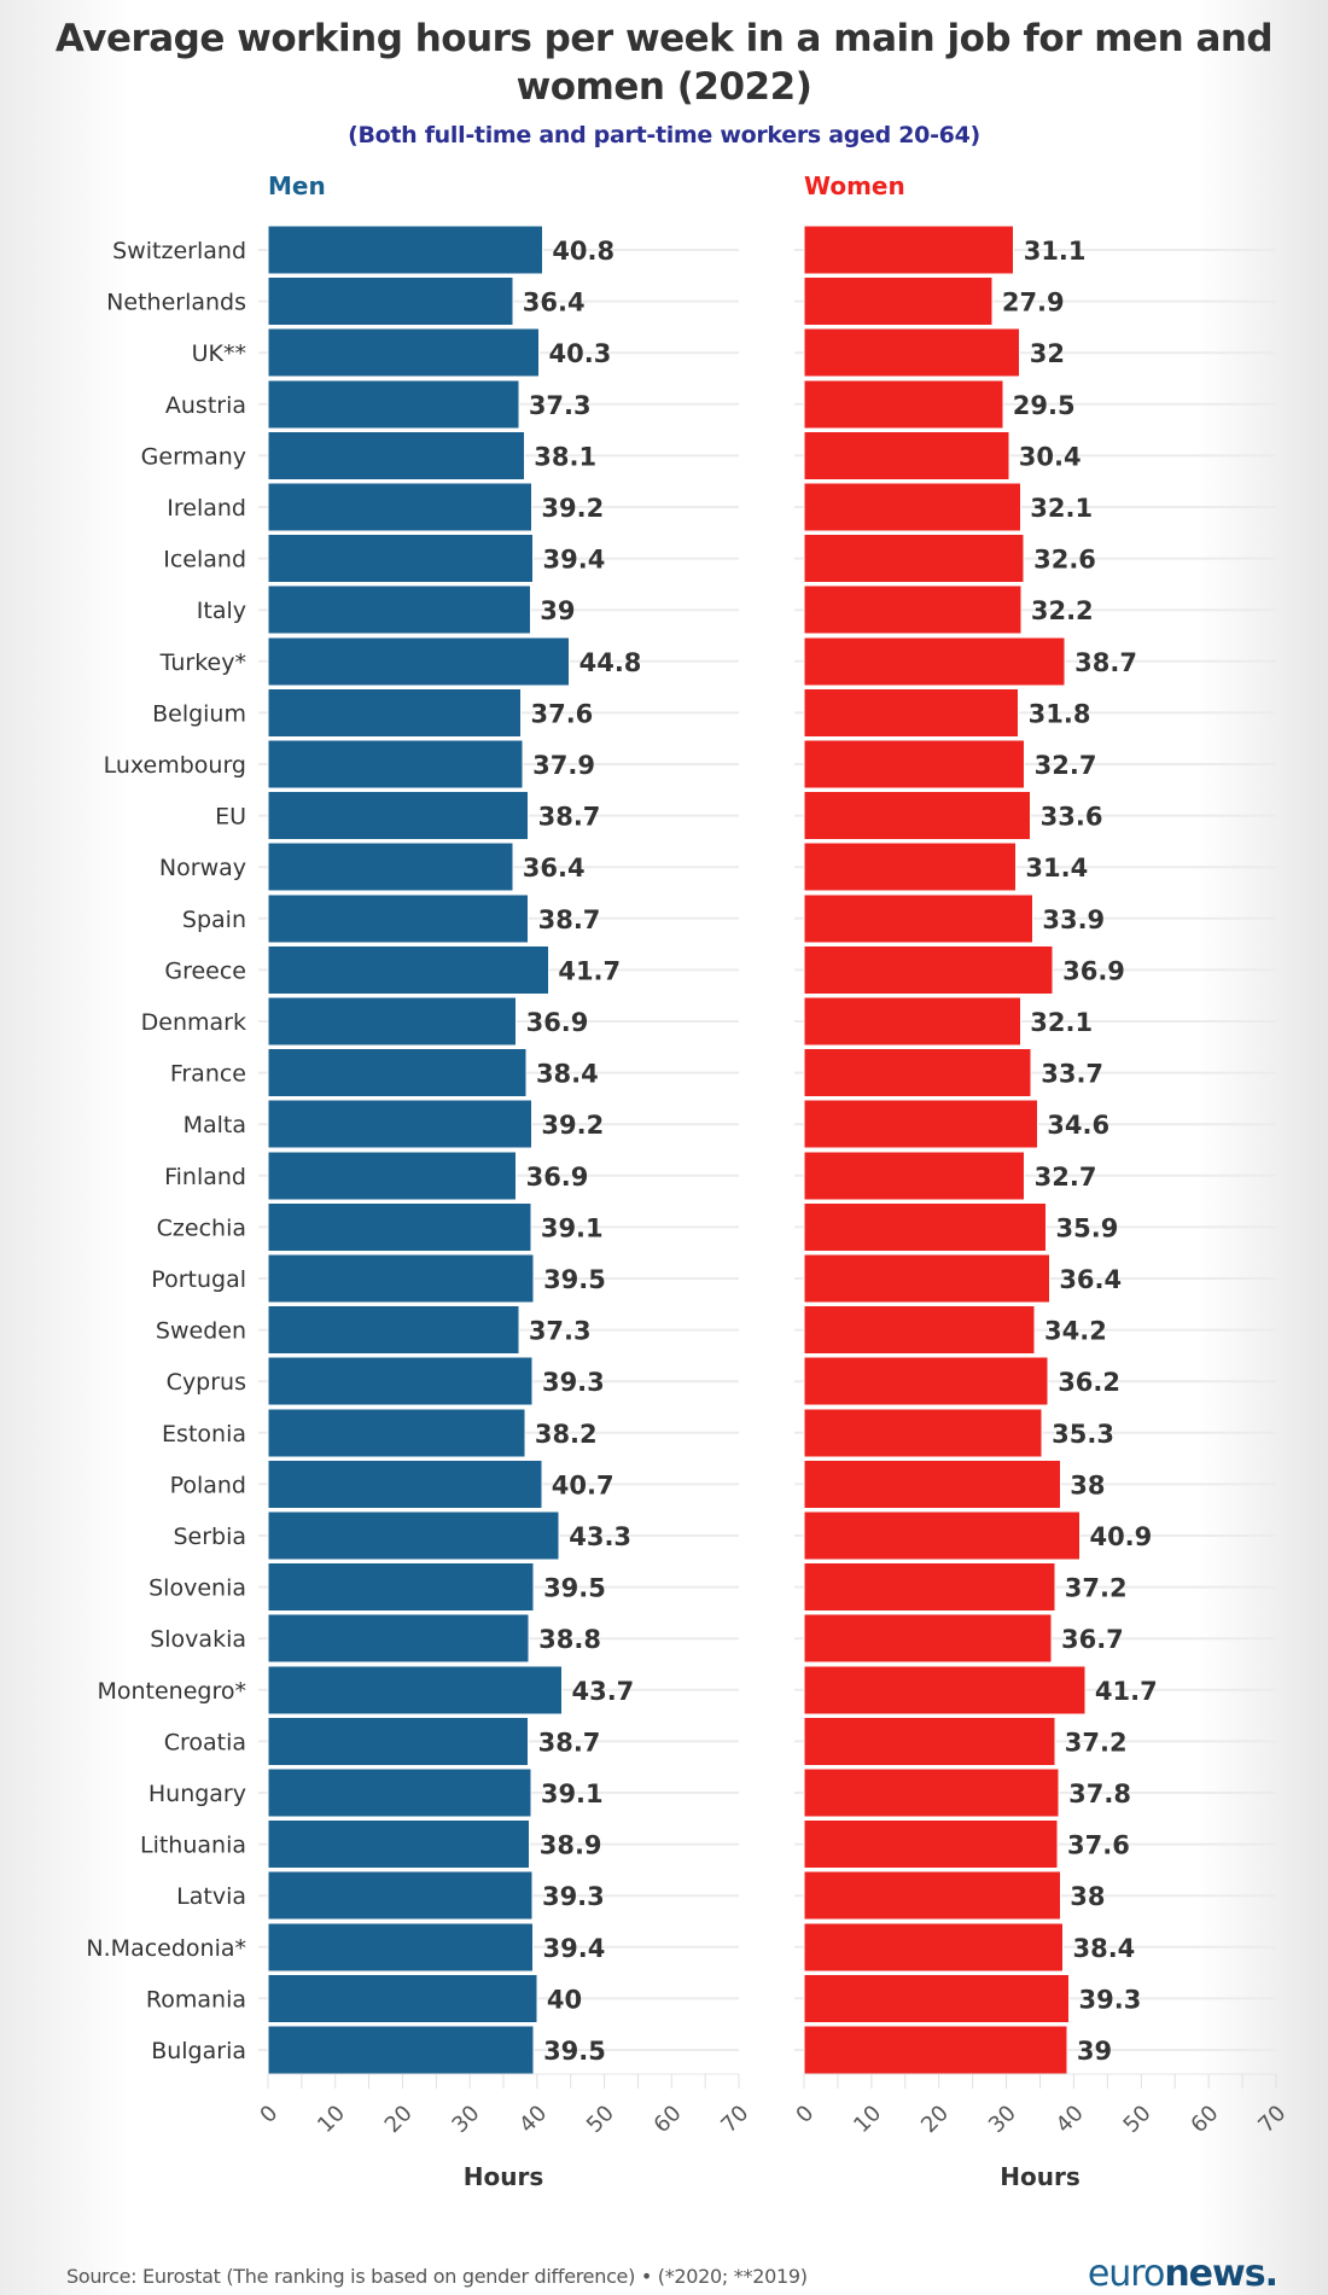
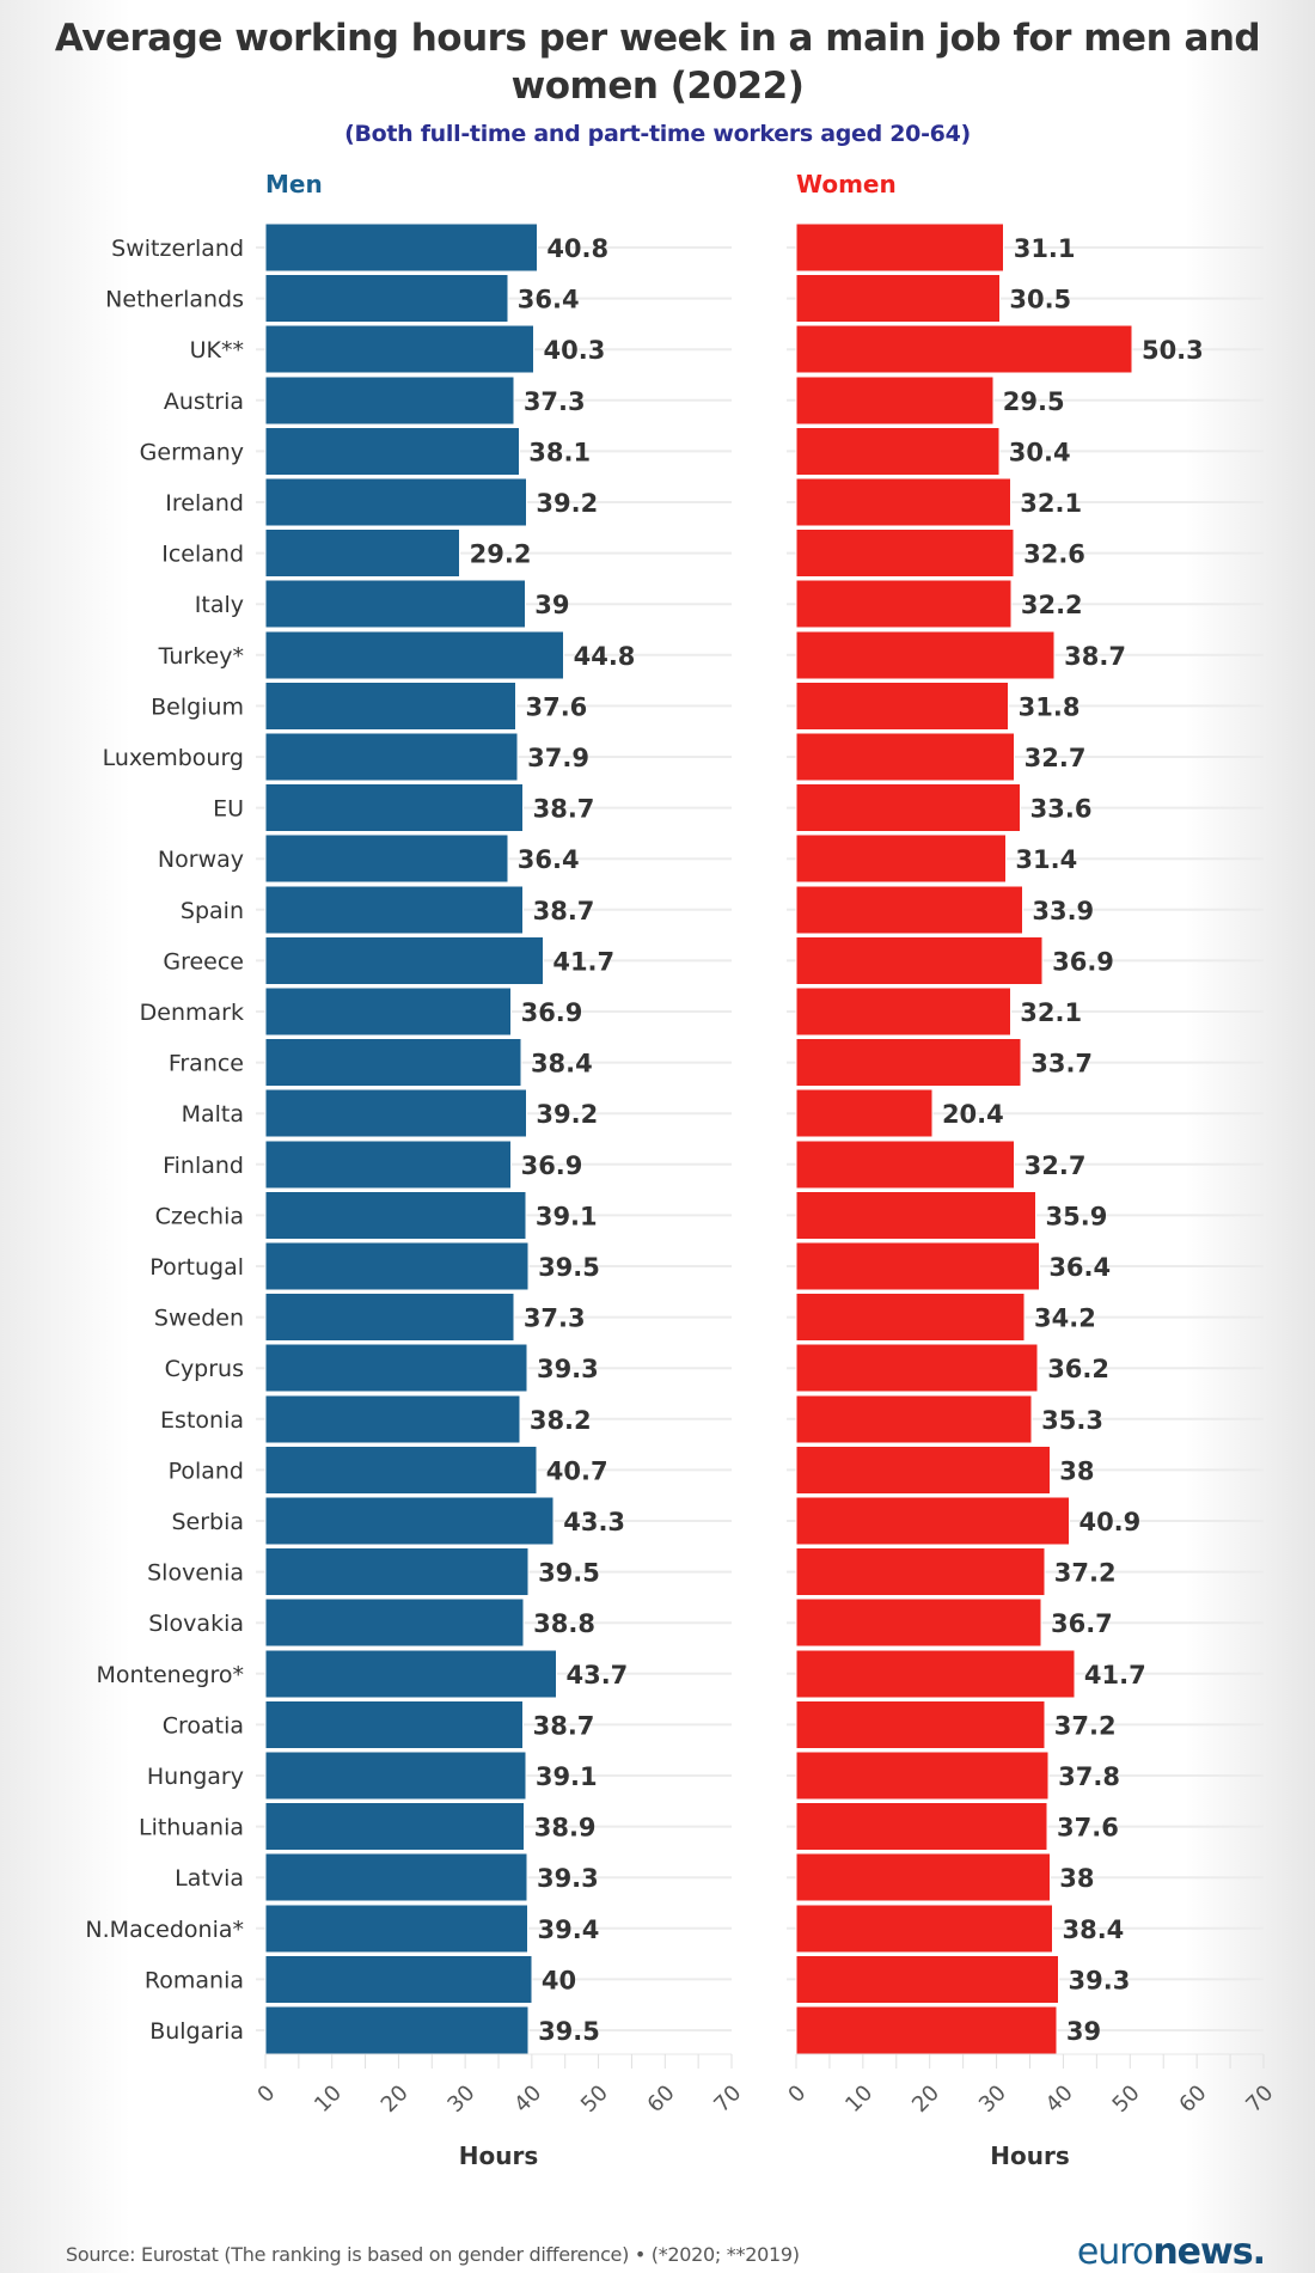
Women/Netherlands: 27.9 -> 30.5
Women/UK**: 32 -> 50.3
Men/Iceland: 39.4 -> 29.2
Women/Malta: 34.6 -> 20.4
